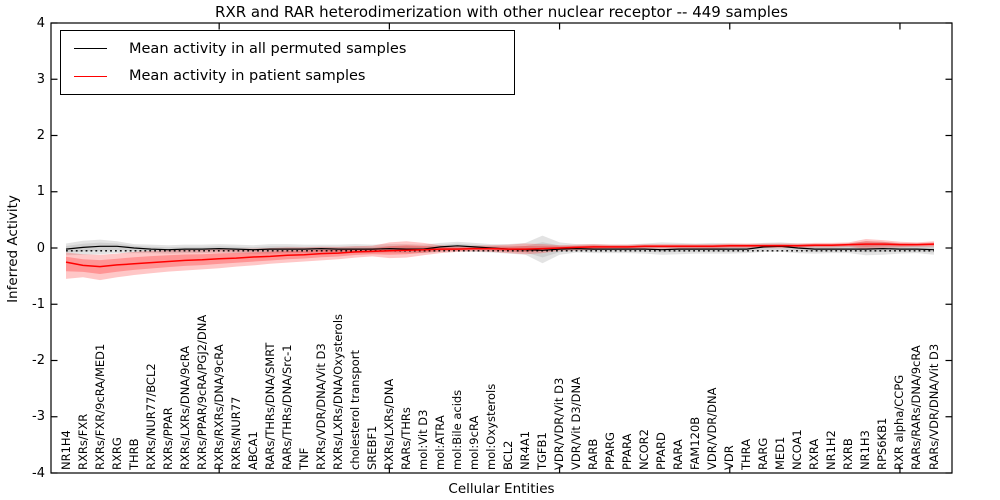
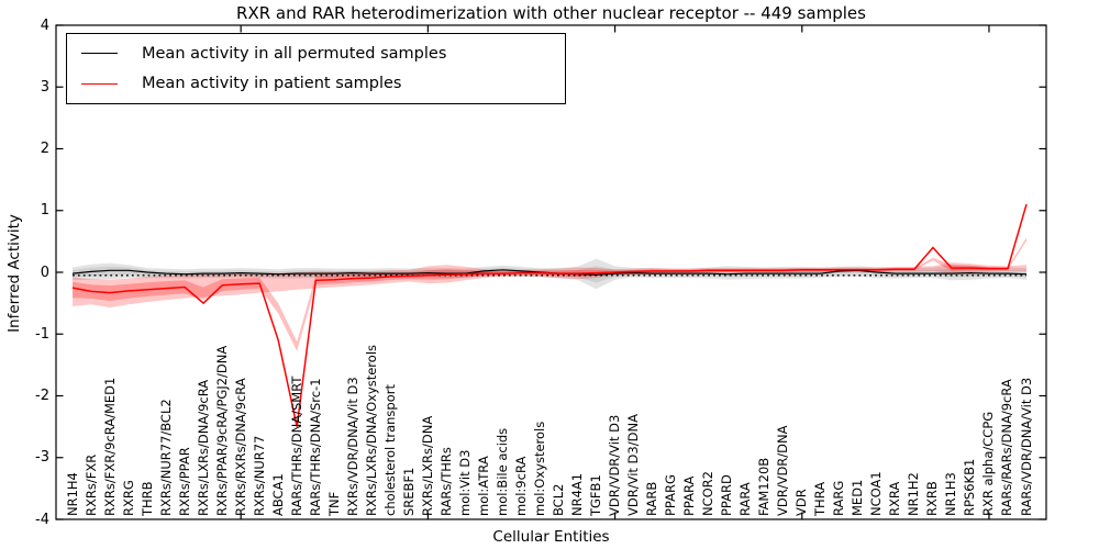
Mean activity in patient samples/RXRs/LXRs/DNA/9cRA: -0.2 -> -0.5
Mean activity in patient samples/ABCA1: -0.2 -> -1.1
Mean activity in patient samples/RARs/THRs/DNA/SMRT: -0.1 -> -2.5
Mean activity in patient samples/RXRB: 0.1 -> 0.4
Mean activity in patient samples/RARs/VDR/DNA/Vit D3: 0.1 -> 1.1
